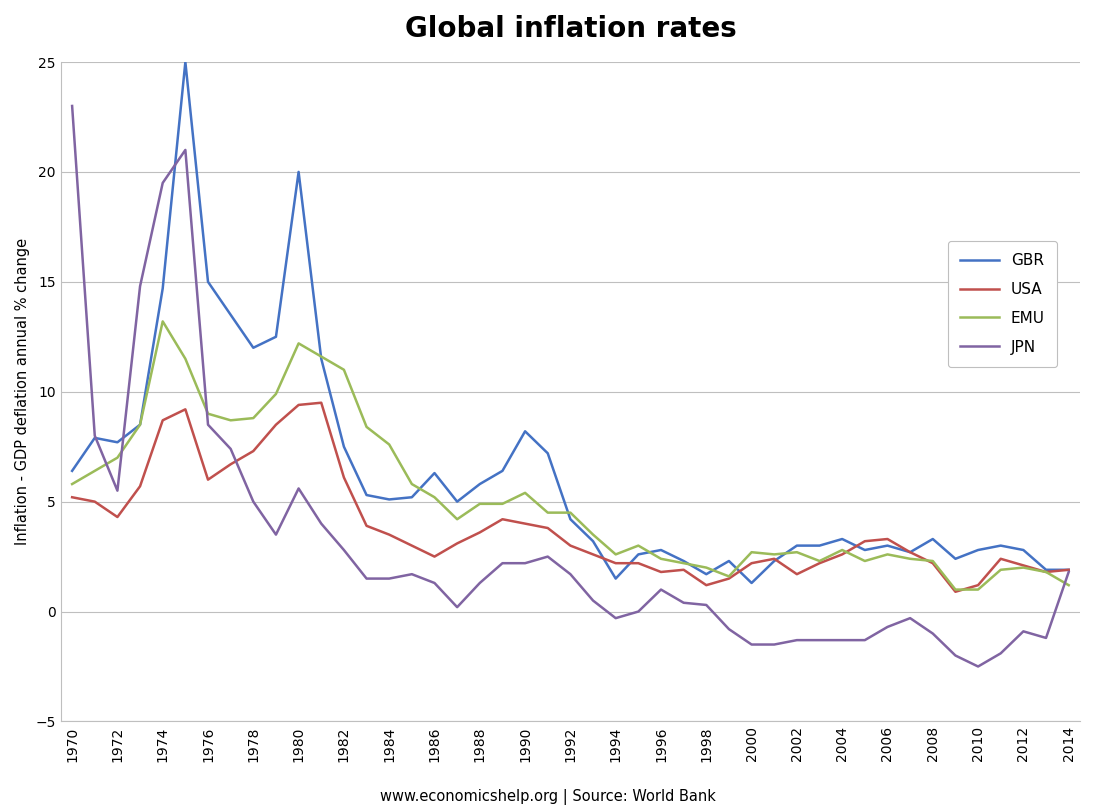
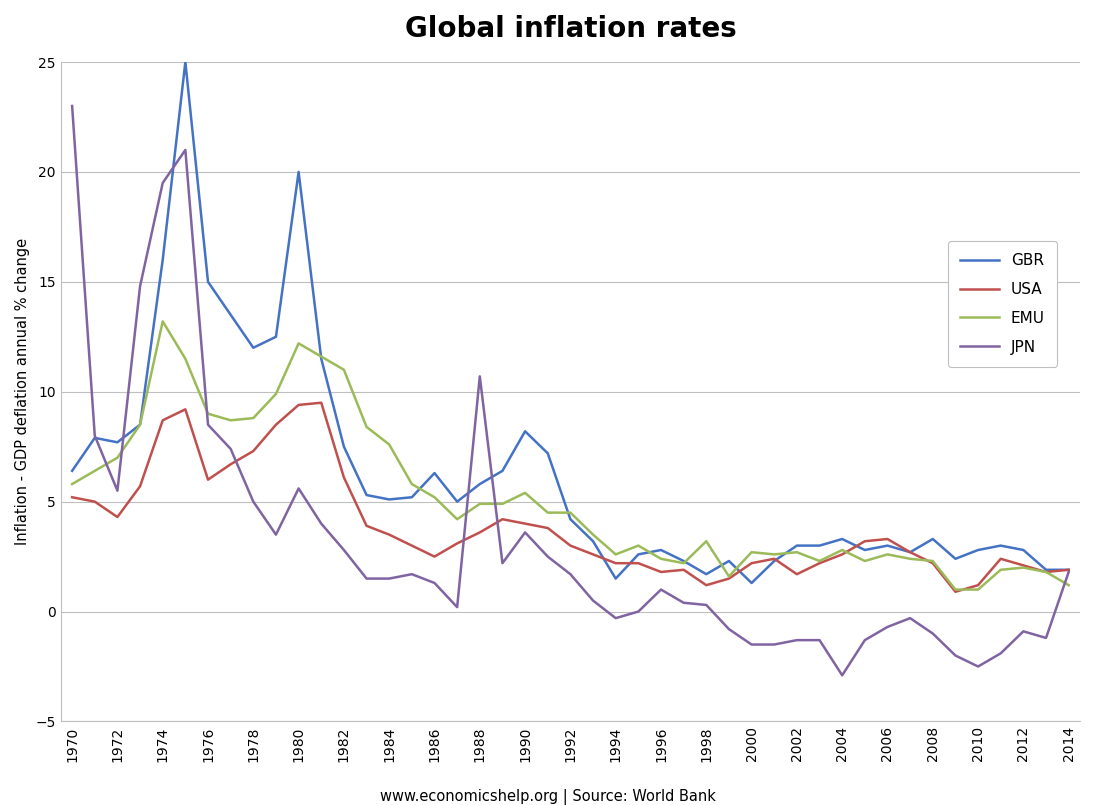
GBR/1974: 14.7 -> 16.0
JPN/1988: 1.3 -> 10.7
JPN/1990: 2.2 -> 3.6
EMU/1998: 2.0 -> 3.2
JPN/2004: -1.3 -> -2.9
